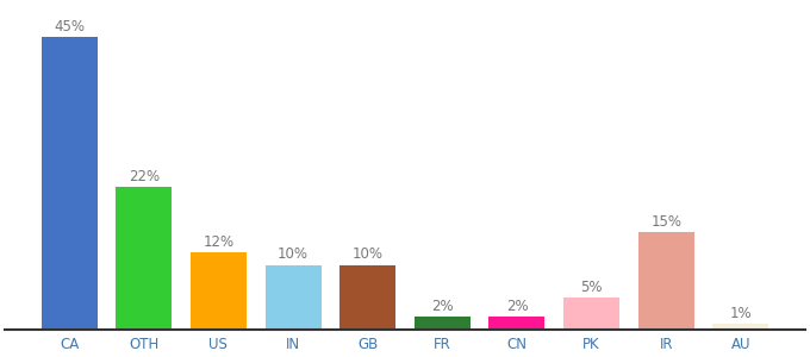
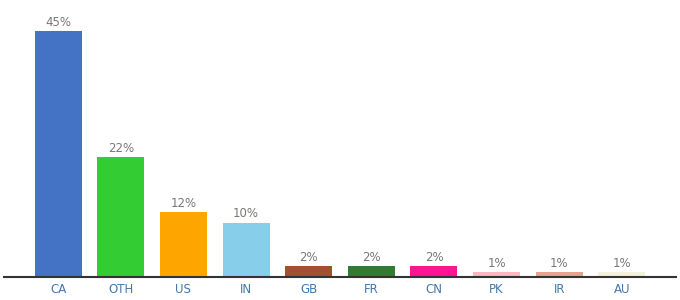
GB: 10% -> 2%
PK: 5% -> 1%
IR: 15% -> 1%
